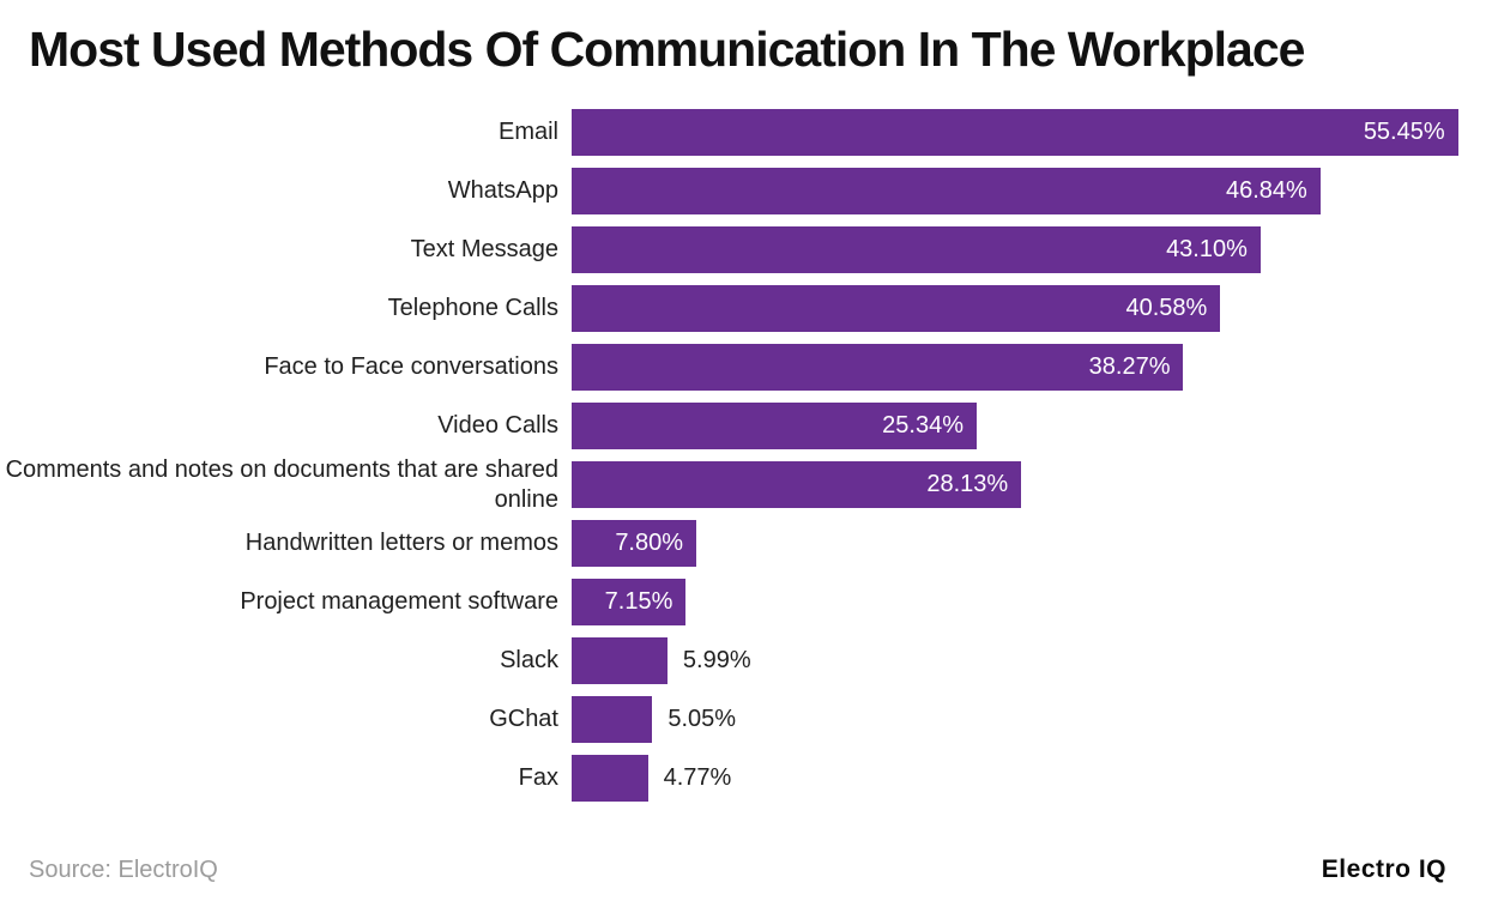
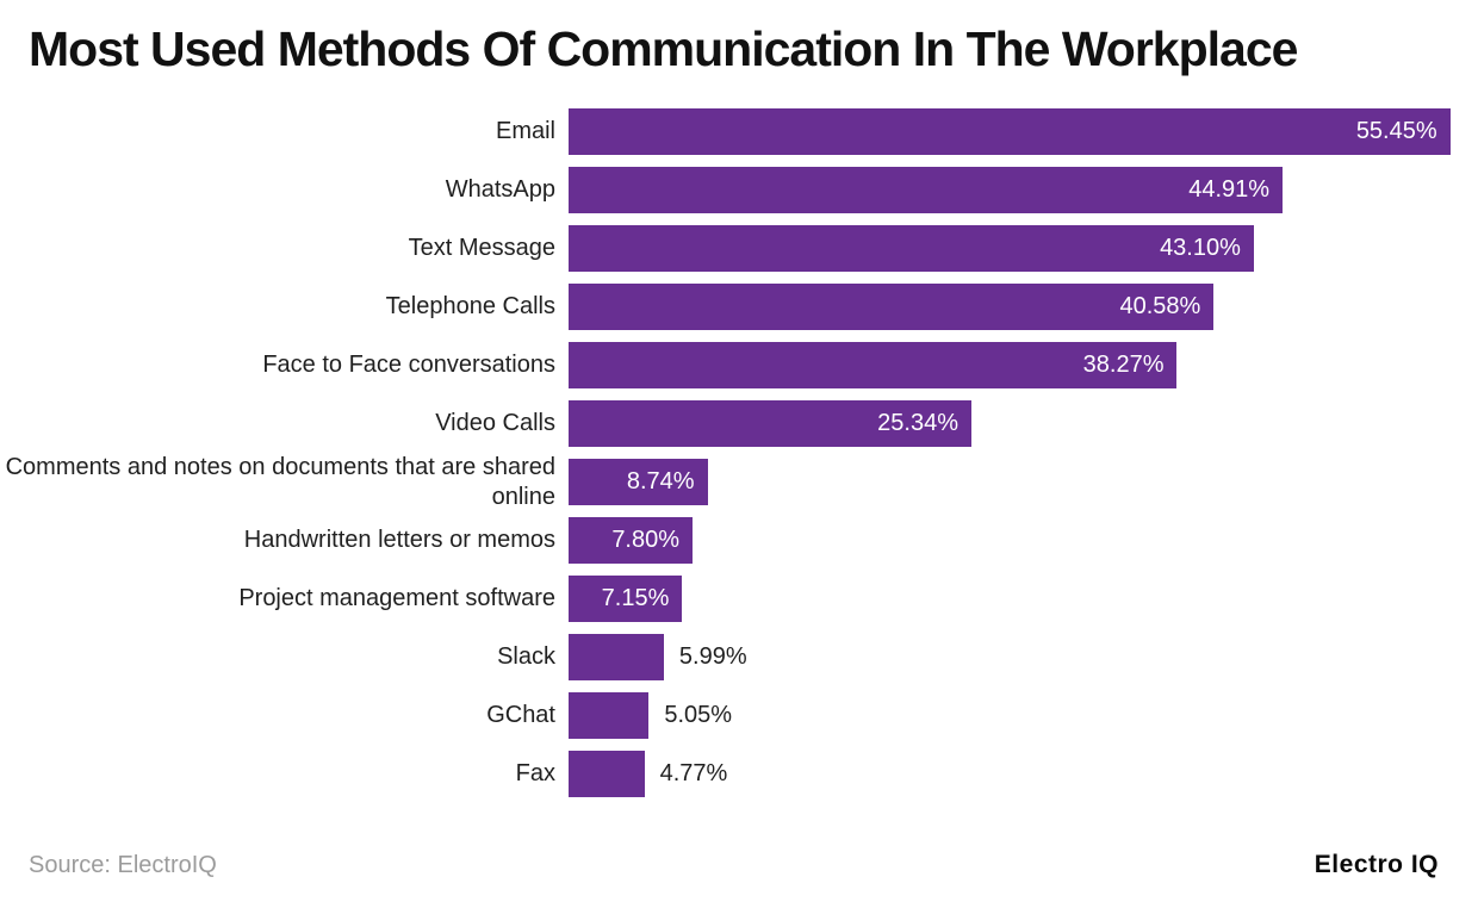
WhatsApp: 46.84% -> 44.91%
Comments and notes on documents that are shared online: 28.13% -> 8.74%
